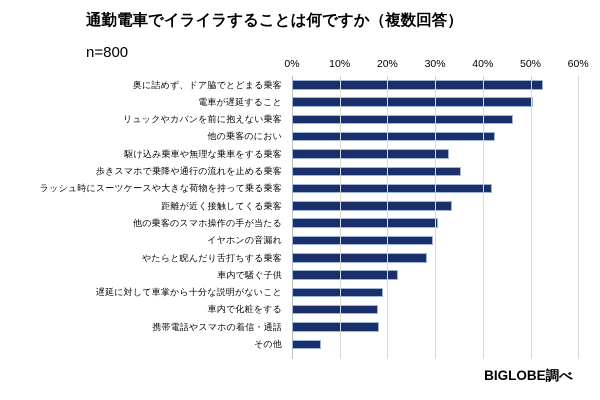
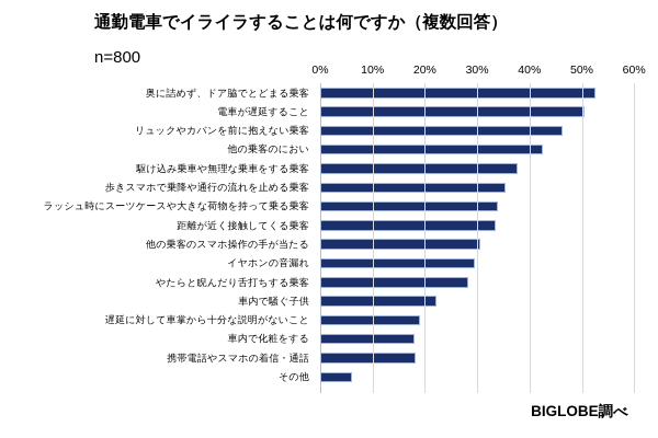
駆け込み乗車や無理な乗車をする乗客: 33% -> 38%
ラッシュ時にスーツケースや大きな荷物を持って乗る乗客: 42% -> 34%
